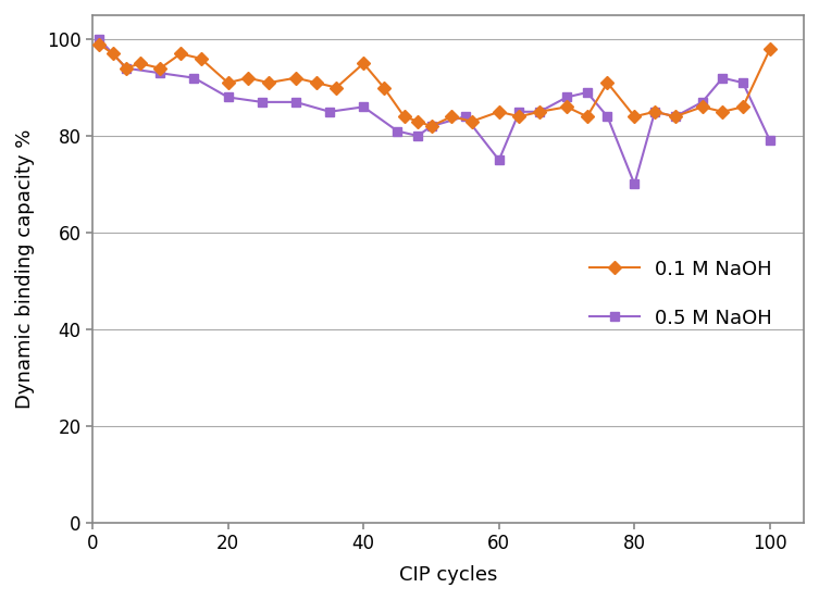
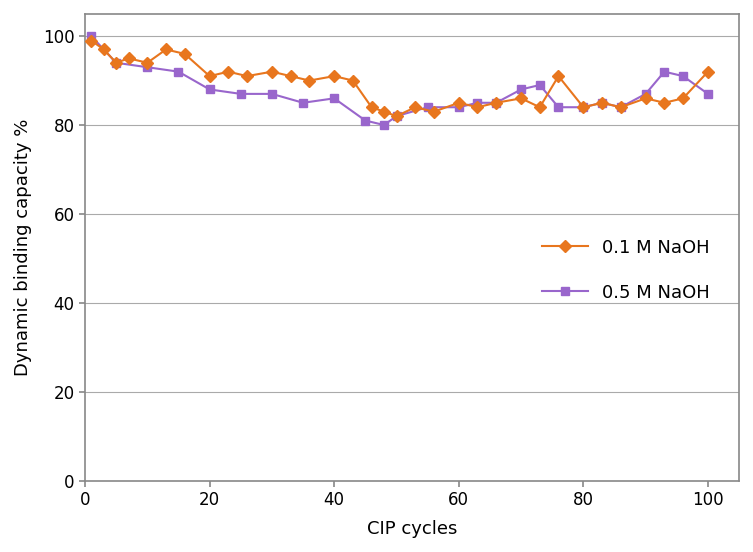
0.1 M NaOH/40: 95 -> 91
0.5 M NaOH/60: 75 -> 84
0.5 M NaOH/80: 70 -> 84
0.1 M NaOH/100: 98 -> 92
0.5 M NaOH/100: 79 -> 87
